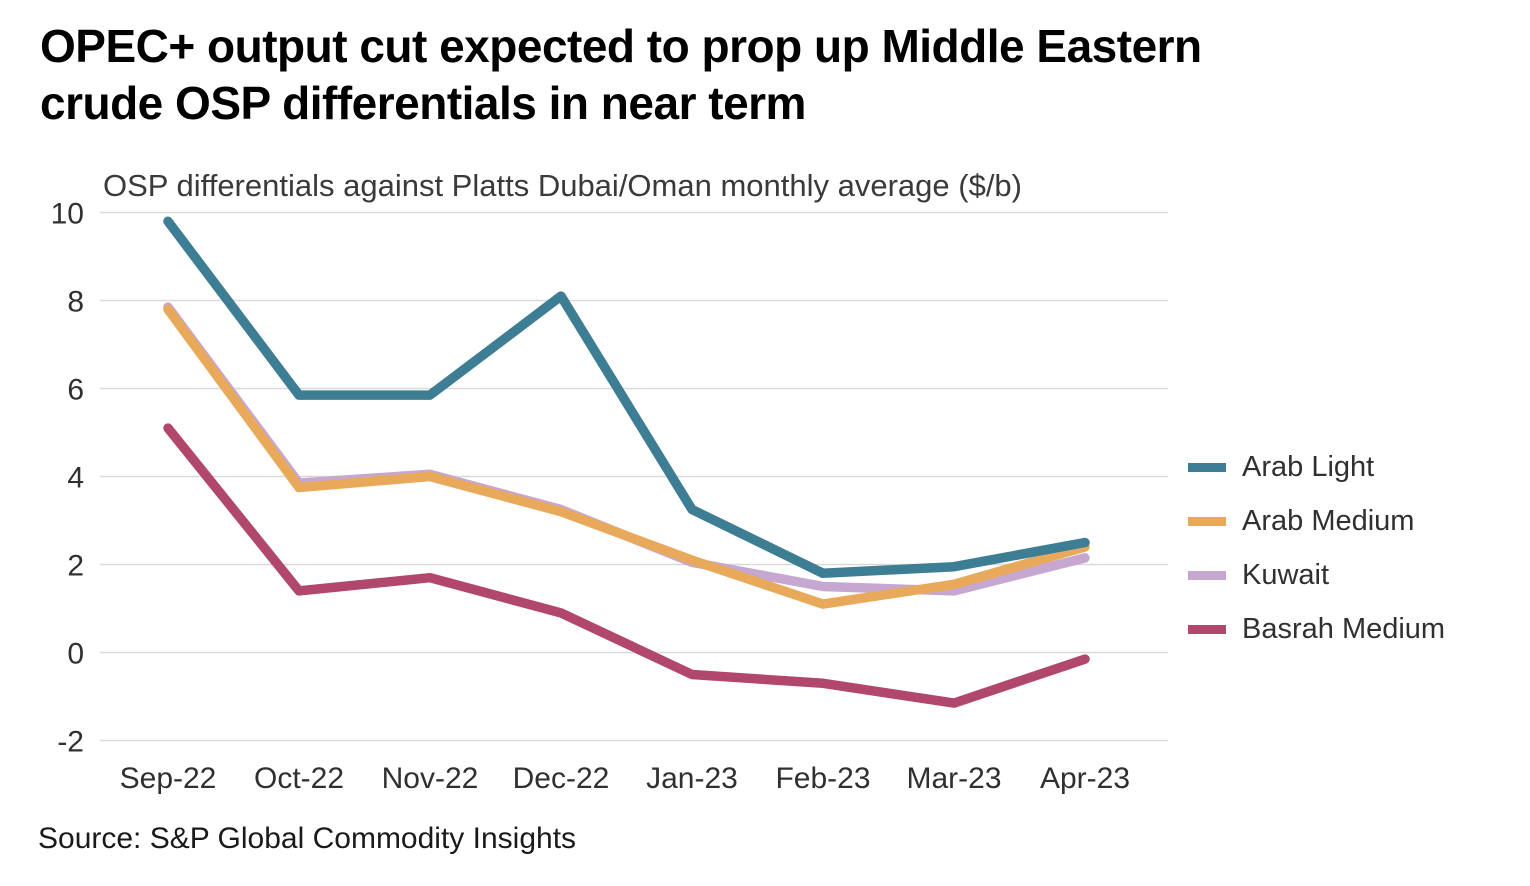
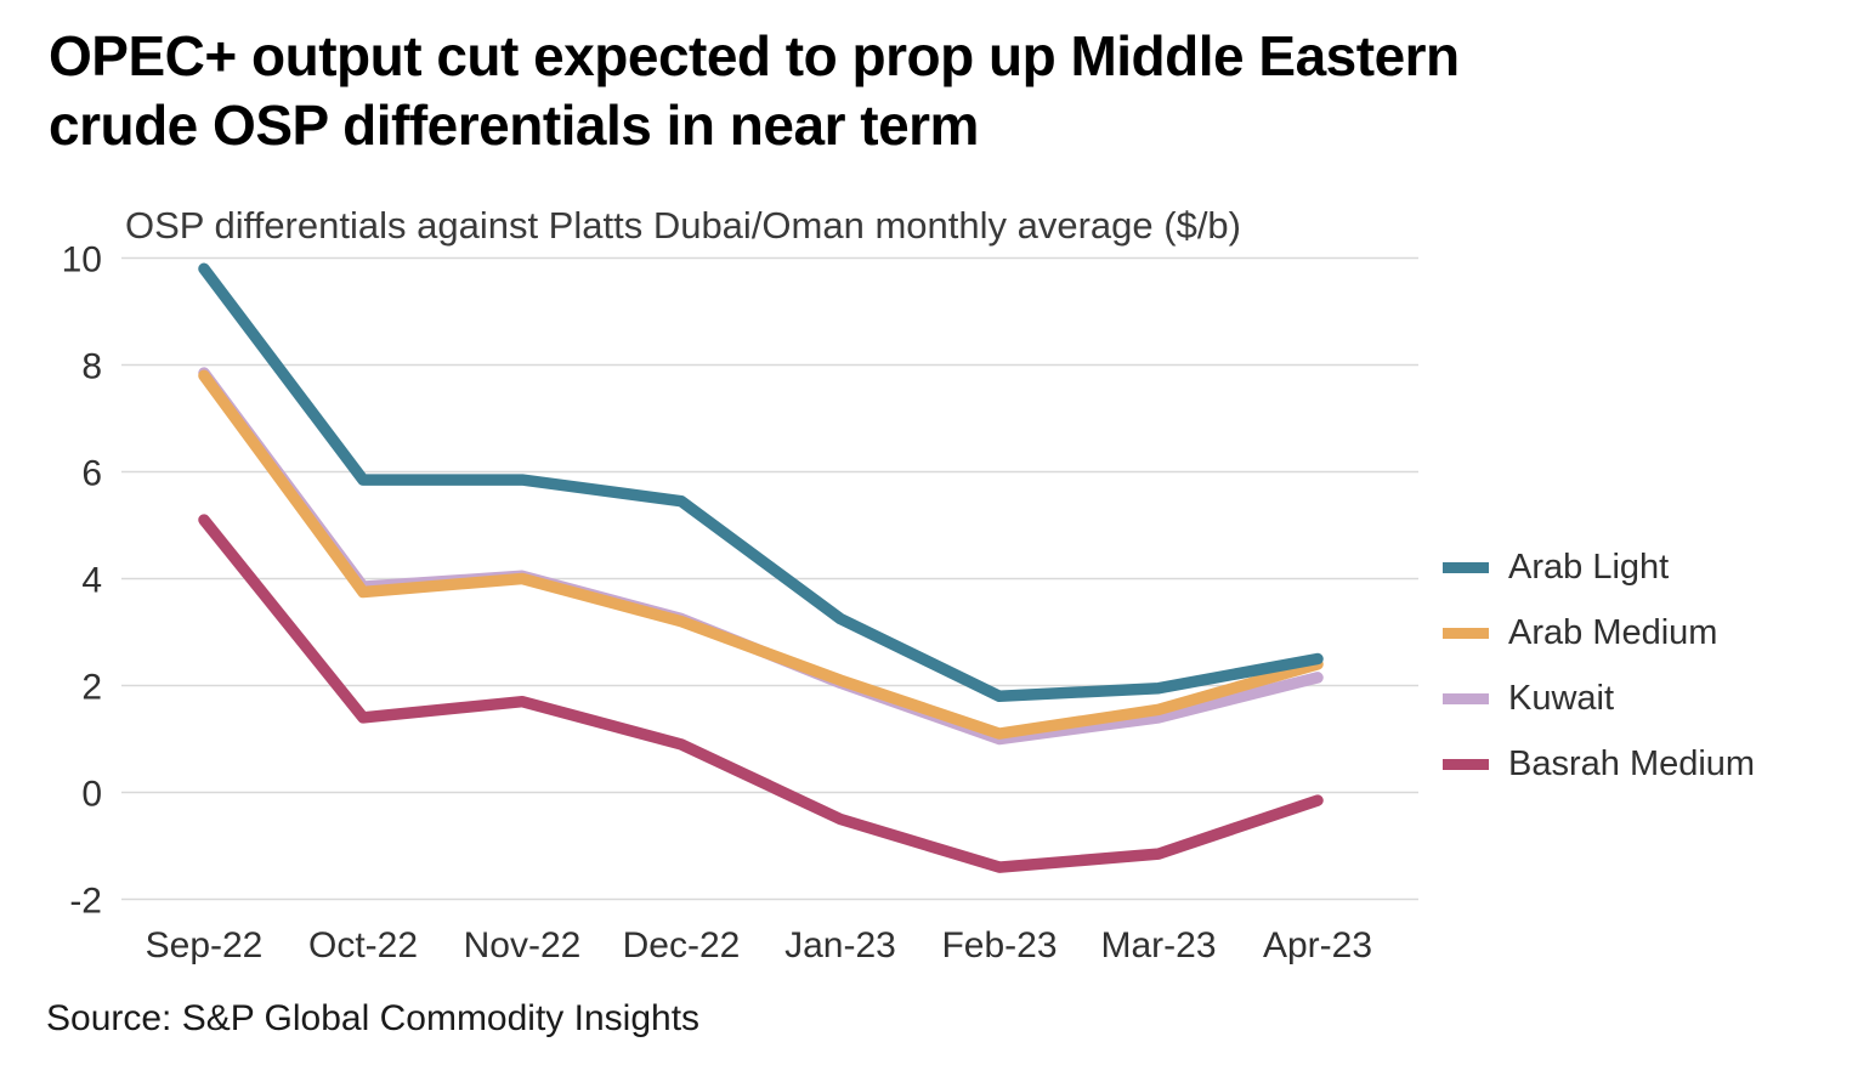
Arab Light/Dec-22: 8.1 -> 5.5
Kuwait/Feb-23: 1.5 -> 1.0
Basrah Medium/Feb-23: -0.7 -> -1.4
